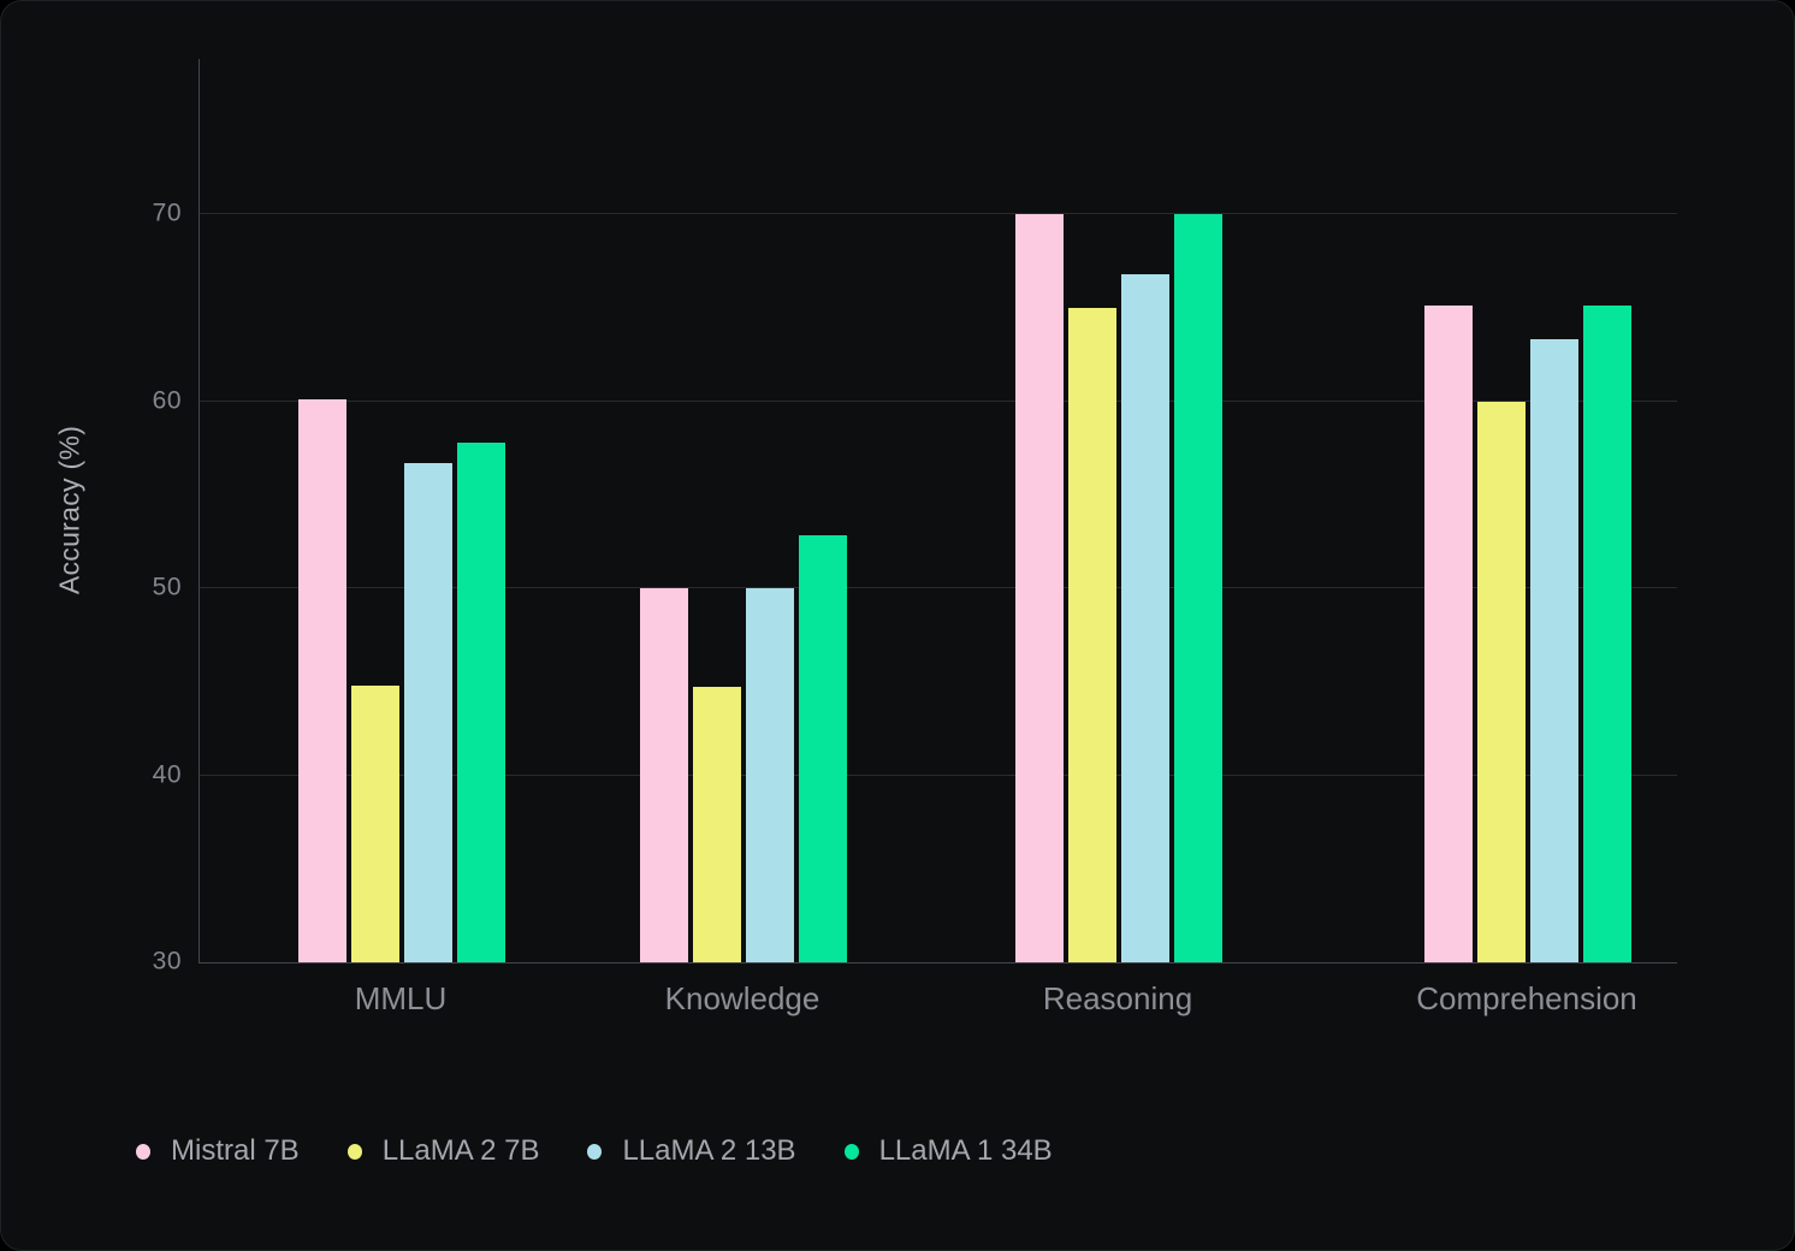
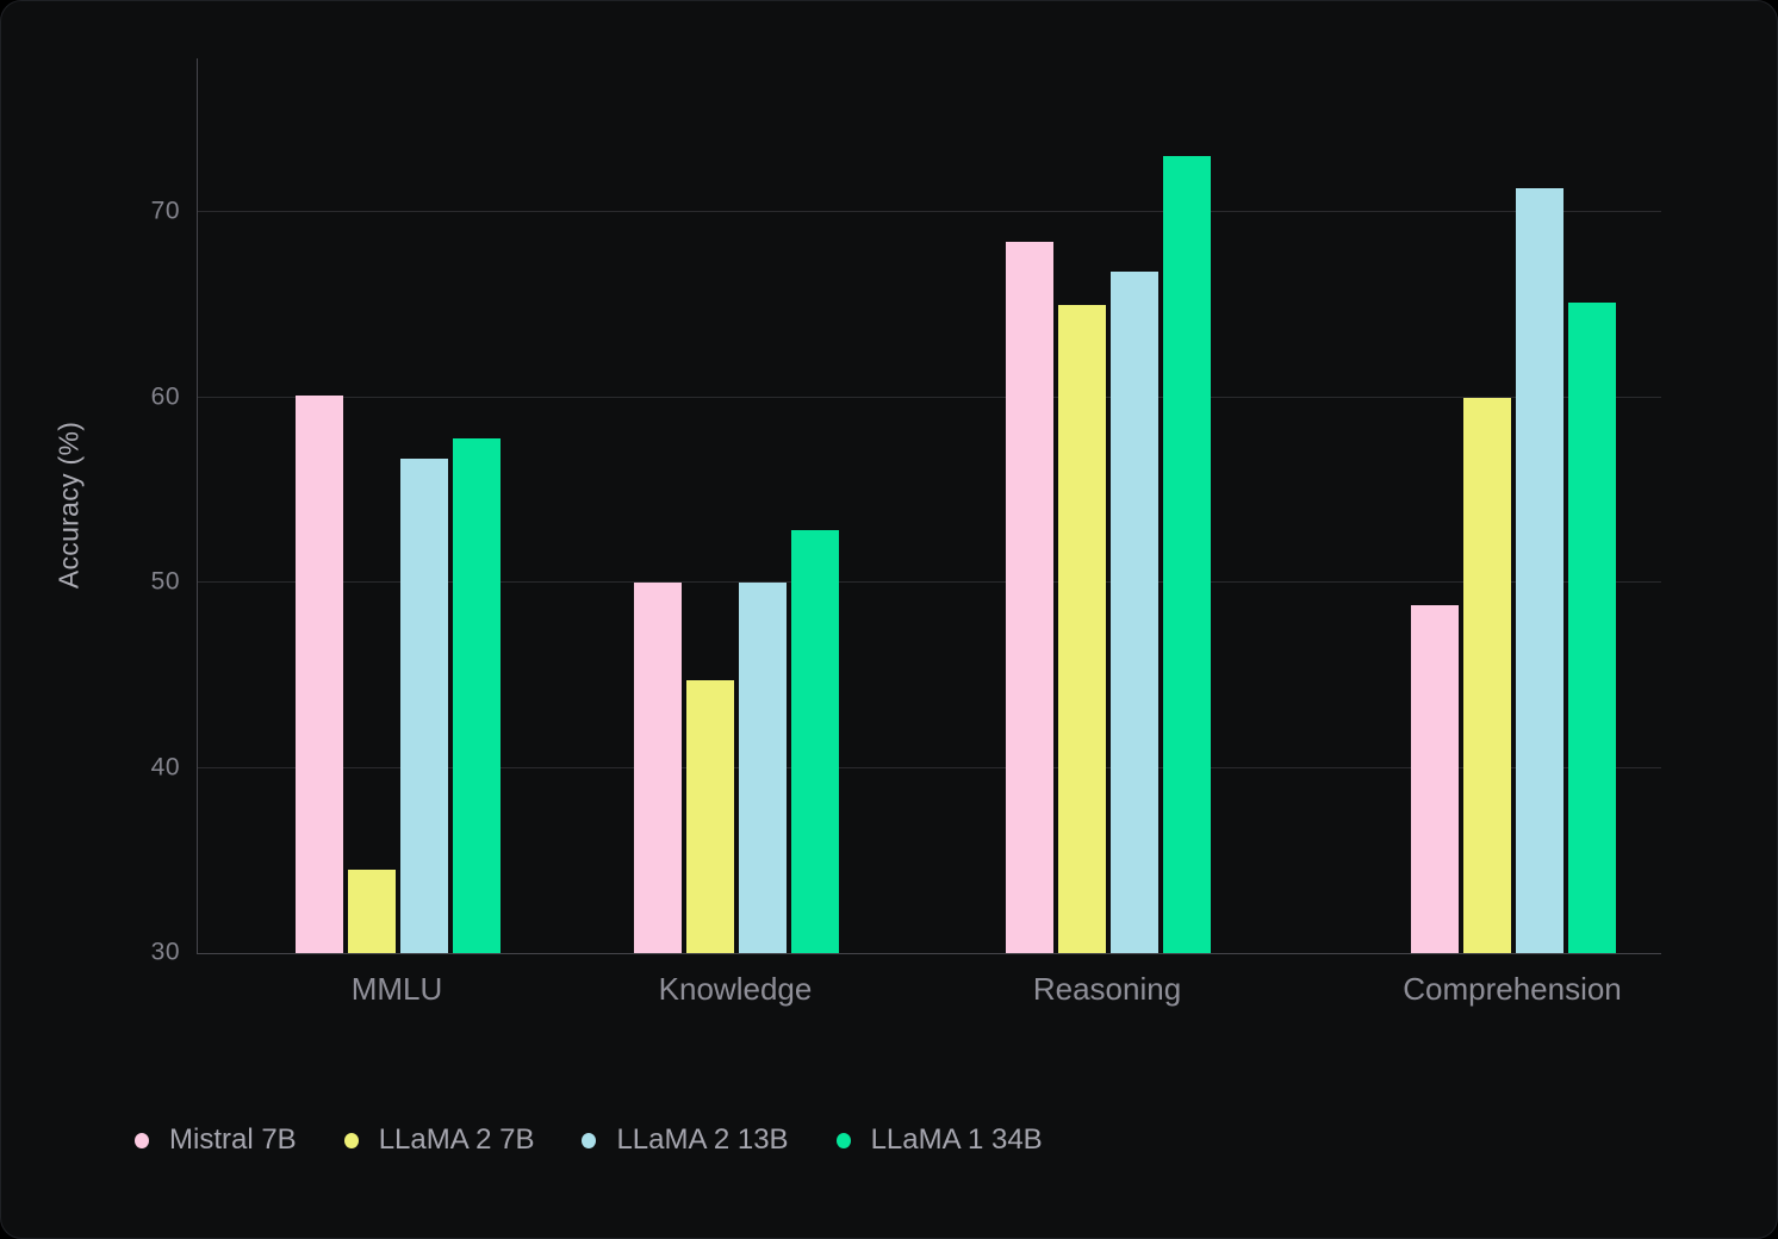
LLaMA 2 7B/MMLU: 44.8 -> 34.5
Mistral 7B/Reasoning: 70.0 -> 68.4
LLaMA 1 34B/Reasoning: 70.0 -> 73.0
Mistral 7B/Comprehension: 65.1 -> 48.8
LLaMA 2 13B/Comprehension: 63.3 -> 71.3
